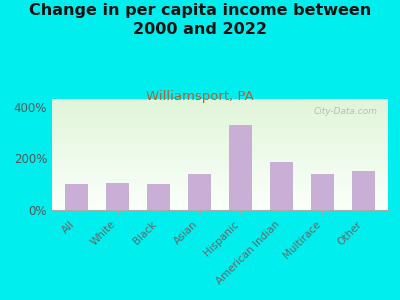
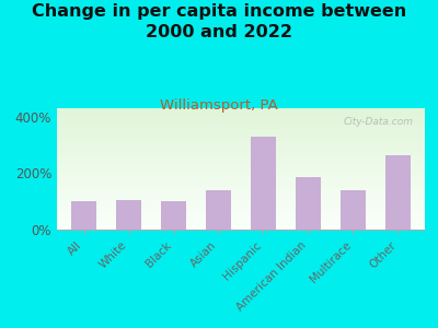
Other: 150% -> 265%
